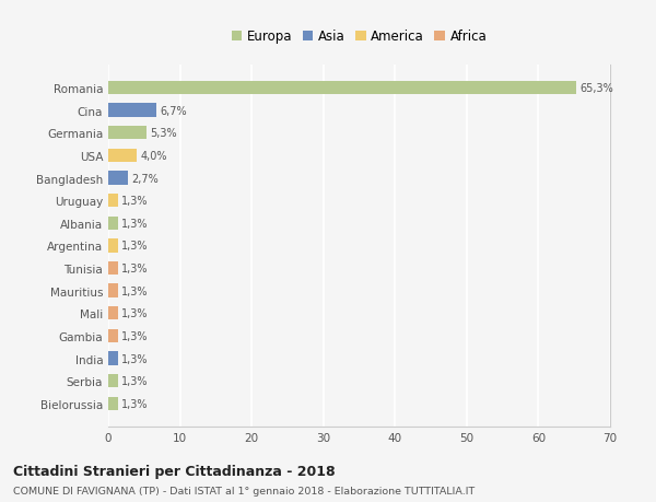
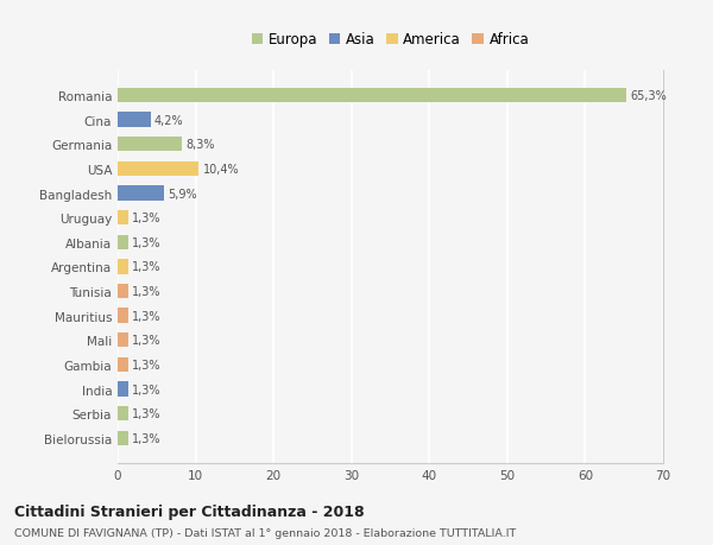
Cina: 6,7% -> 4,2%
Germania: 5,3% -> 8,3%
USA: 4,0% -> 10,4%
Bangladesh: 2,7% -> 5,9%
